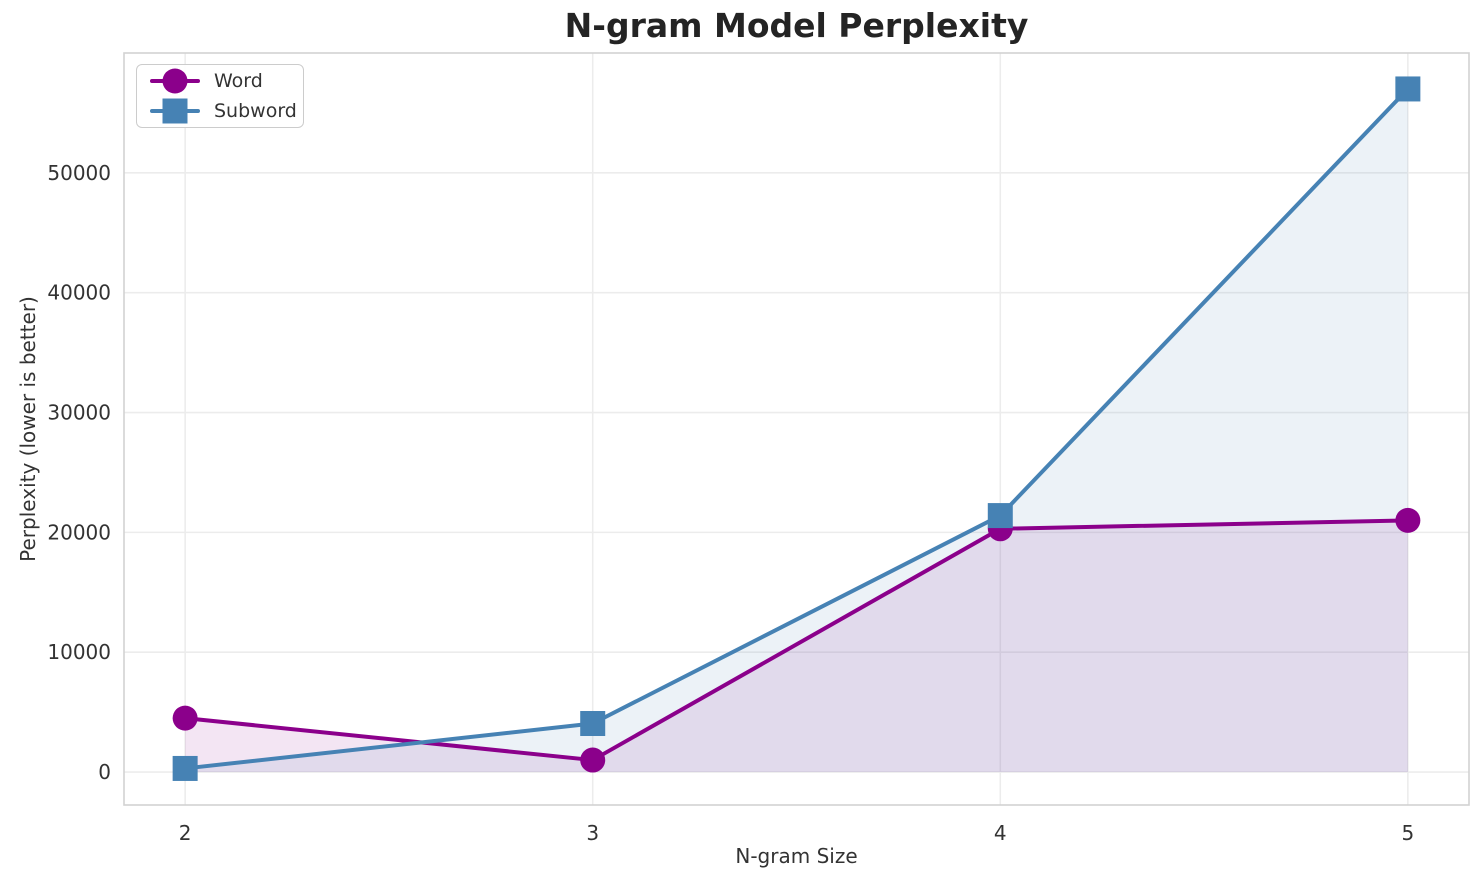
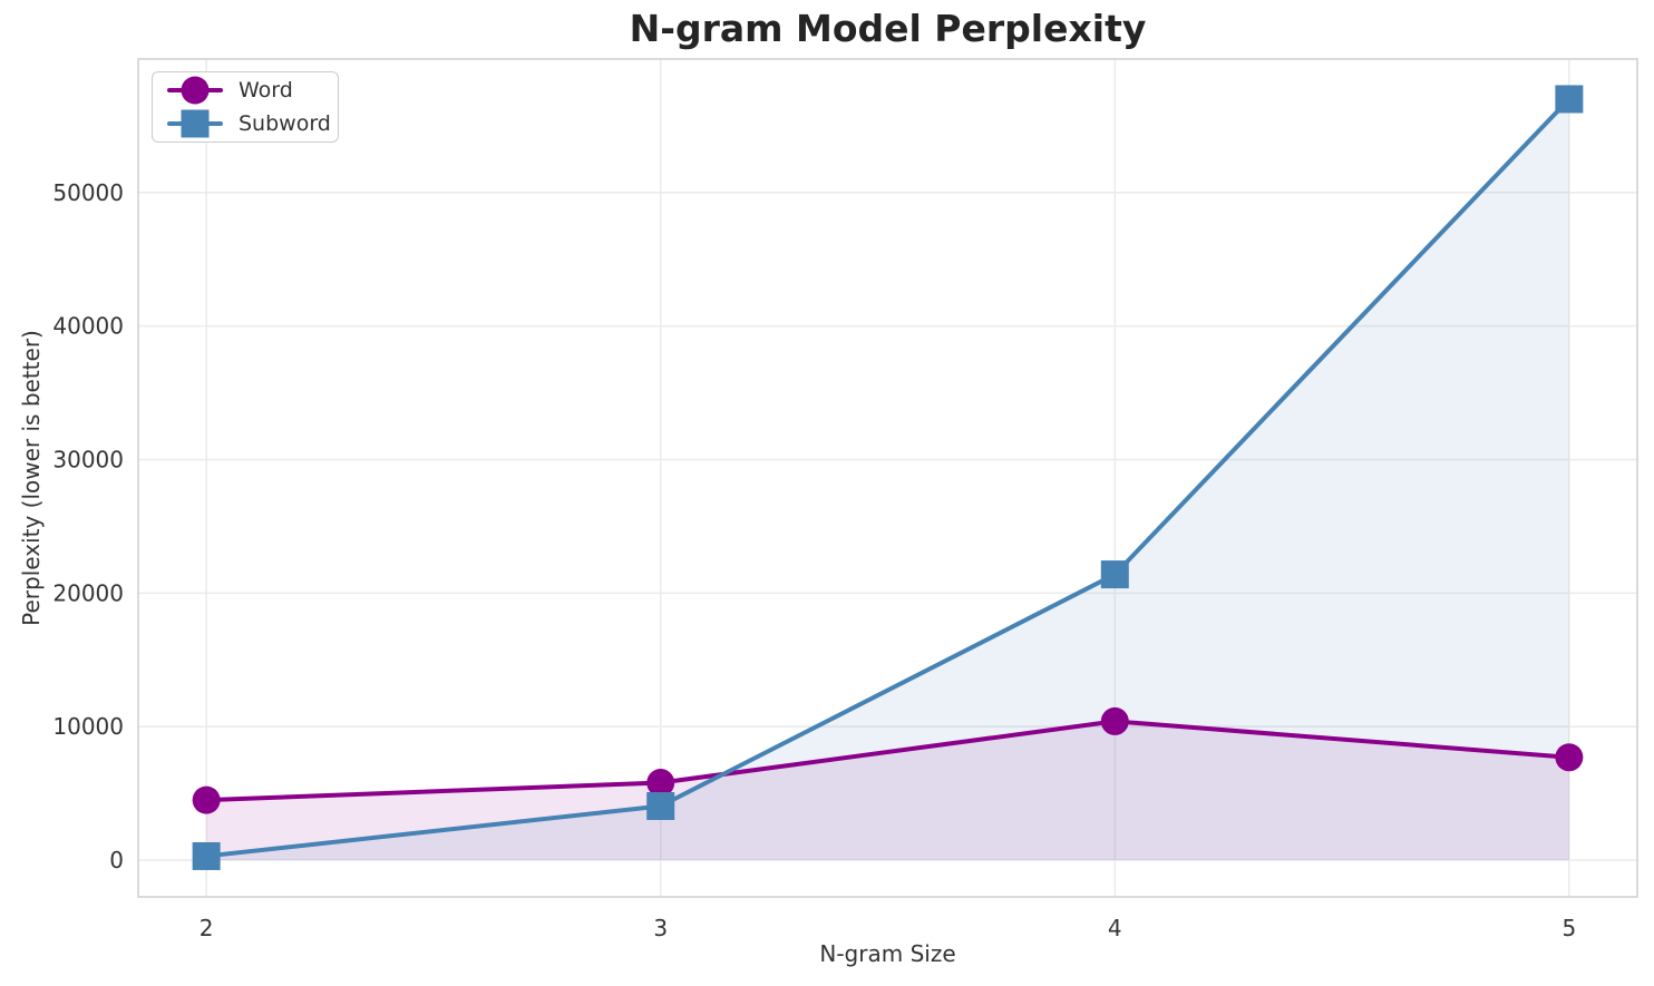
Word/3: 1000 -> 5800
Word/4: 20300 -> 10400
Word/5: 21000 -> 7700
